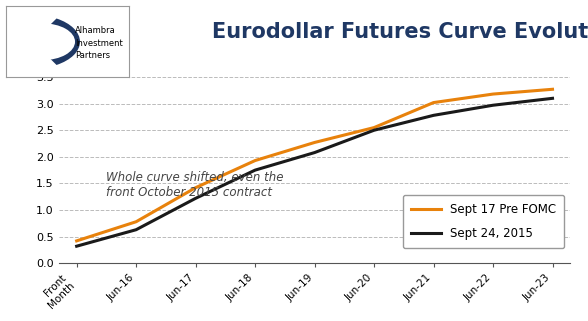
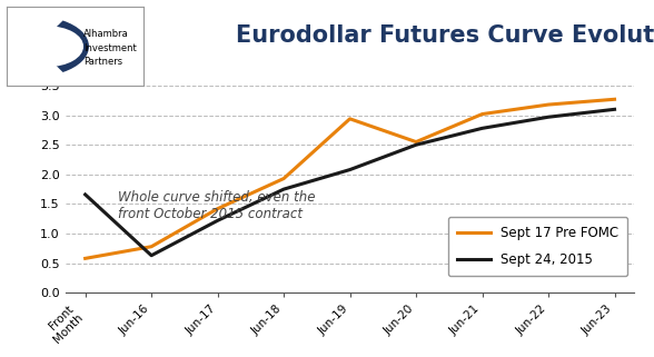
Sept 17 Pre FOMC/Front Month: 0.42 -> 0.58
Sept 24, 2015/Front Month: 0.32 -> 1.66
Sept 17 Pre FOMC/Jun-19: 2.27 -> 2.94
